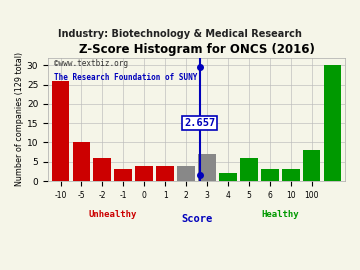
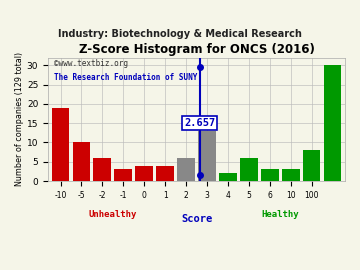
-10: 26 -> 19
2: 4 -> 6
3: 7 -> 13
